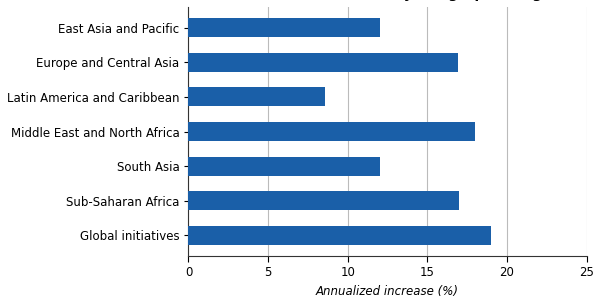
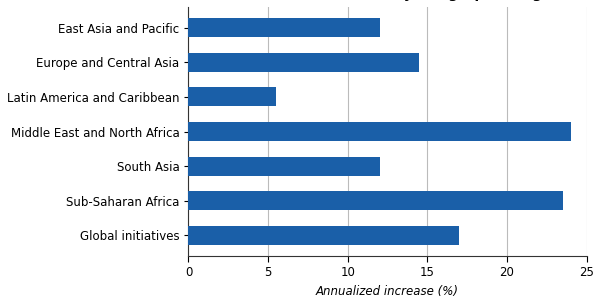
Europe and Central Asia: 16.9 -> 14.5
Latin America and Caribbean: 8.6 -> 5.5
Middle East and North Africa: 18.0 -> 24.0
Sub-Saharan Africa: 17.0 -> 23.5
Global initiatives: 19.0 -> 17.0
